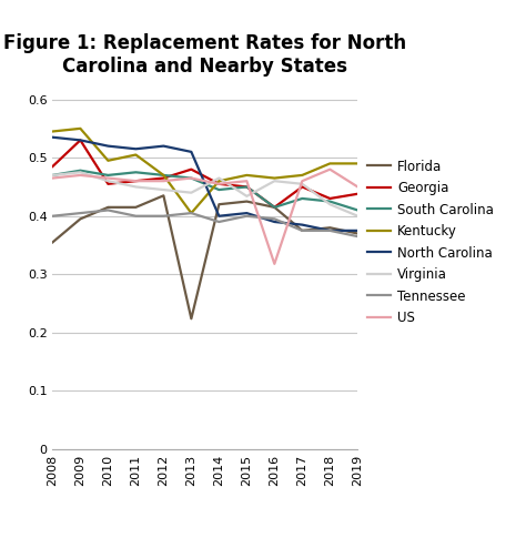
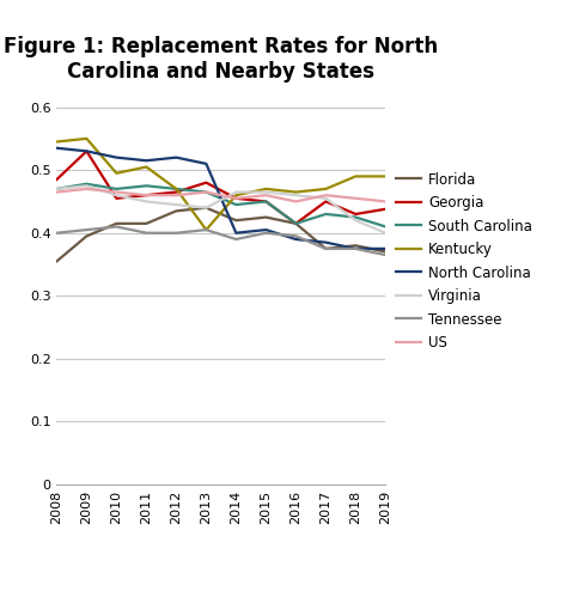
Florida/2013: 0.224 -> 0.440
Virginia/2015: 0.434 -> 0.465
US/2016: 0.318 -> 0.450
US/2018: 0.480 -> 0.455
